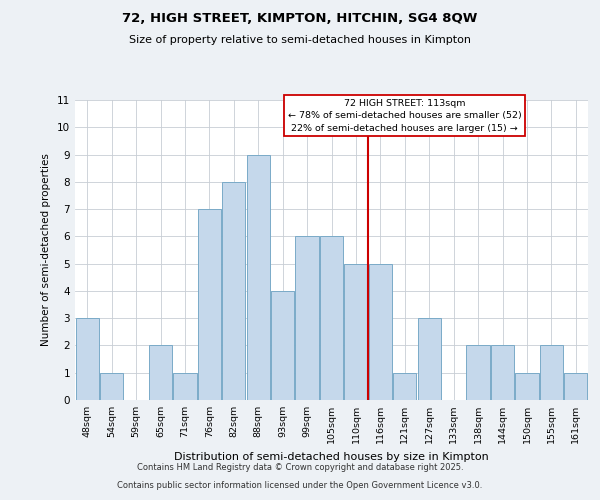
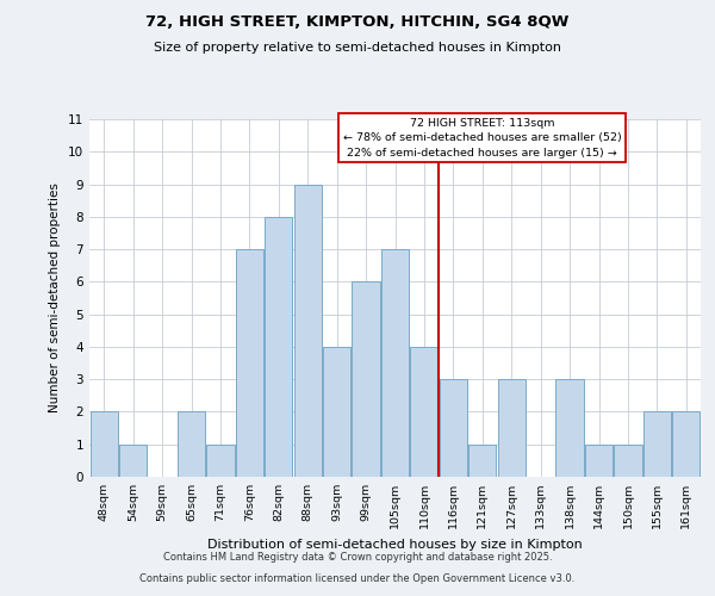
48sqm: 3 -> 2
105sqm: 6 -> 7
110sqm: 5 -> 4
116sqm: 5 -> 3
138sqm: 2 -> 3
144sqm: 2 -> 1
161sqm: 1 -> 2
